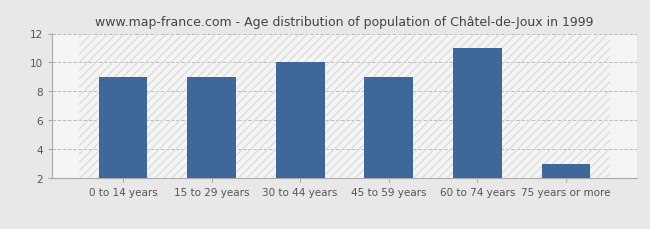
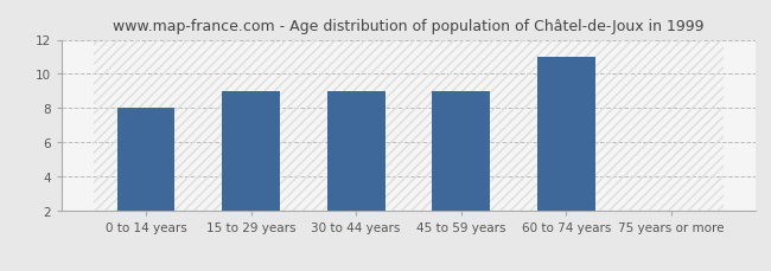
0 to 14 years: 9 -> 8
30 to 44 years: 10 -> 9
75 years or more: 3 -> 2
